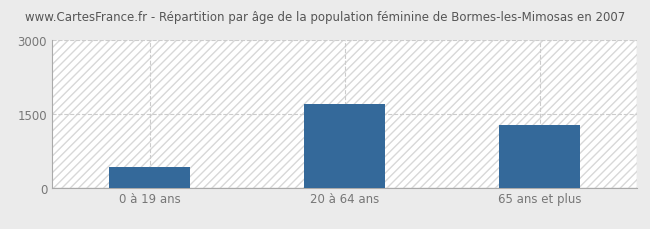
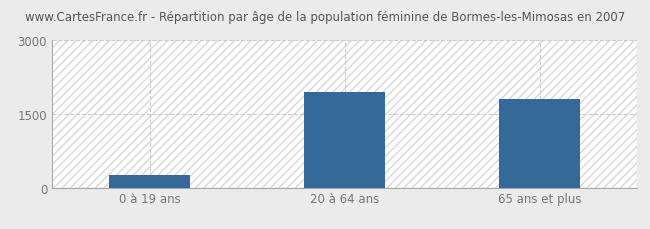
0 à 19 ans: 430 -> 250
20 à 64 ans: 1700 -> 1950
65 ans et plus: 1270 -> 1800
